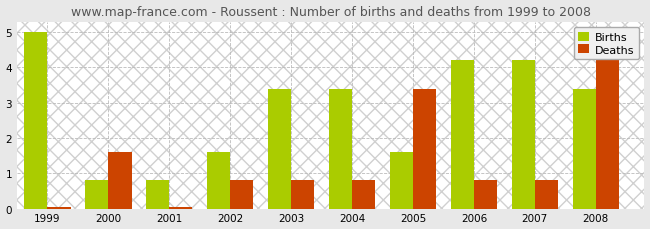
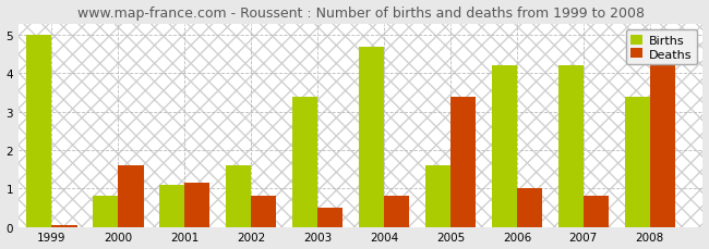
Births/2001: 0.8 -> 1.1
Deaths/2001: 0.04 -> 1.15
Deaths/2003: 0.80 -> 0.50
Births/2004: 3.4 -> 4.7
Deaths/2006: 0.80 -> 1.00
